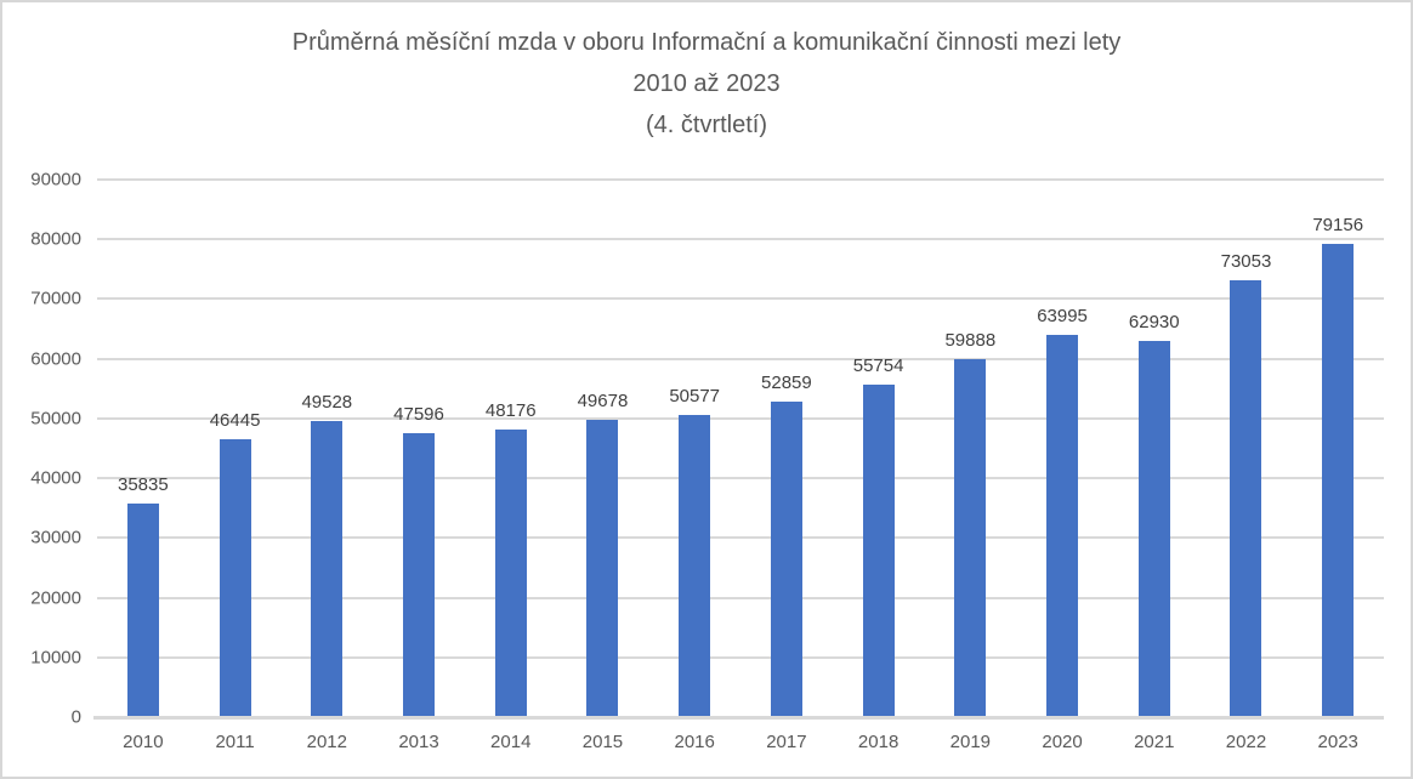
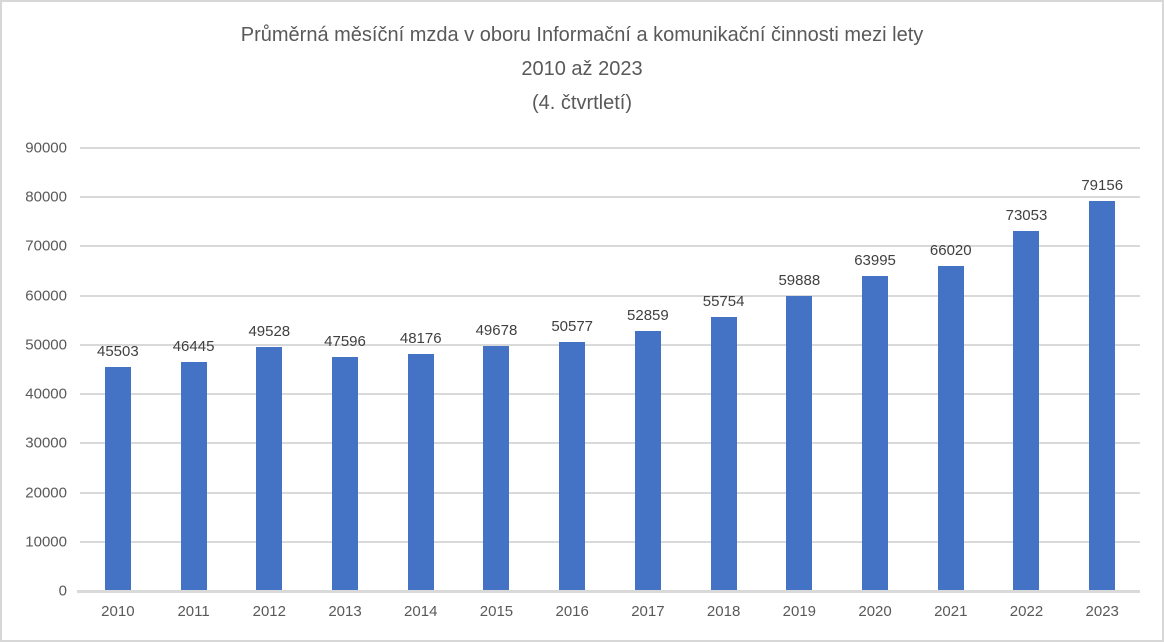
2010: 35835 -> 45503
2021: 62930 -> 66020
